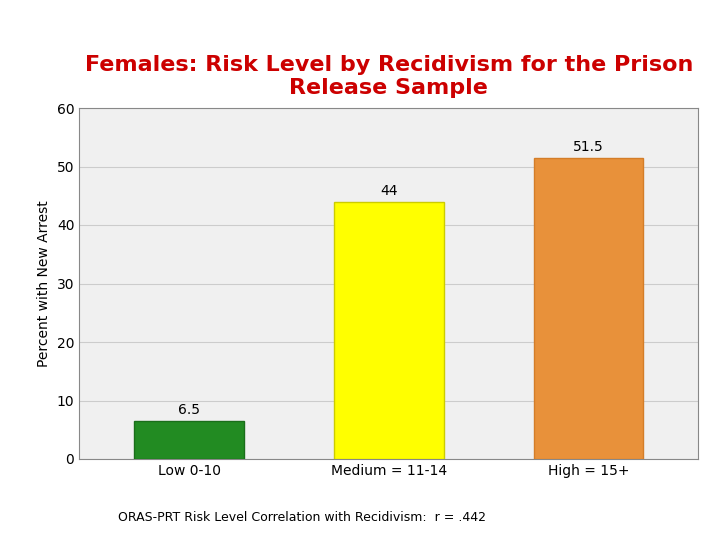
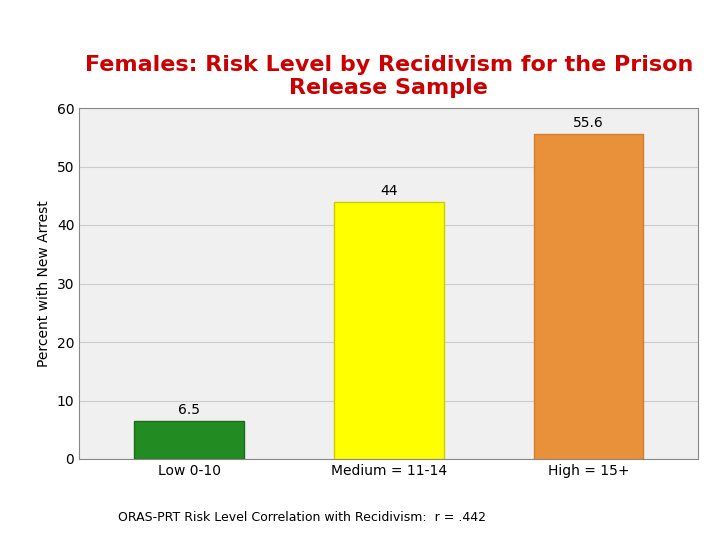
High = 15+: 51.5 -> 55.6
